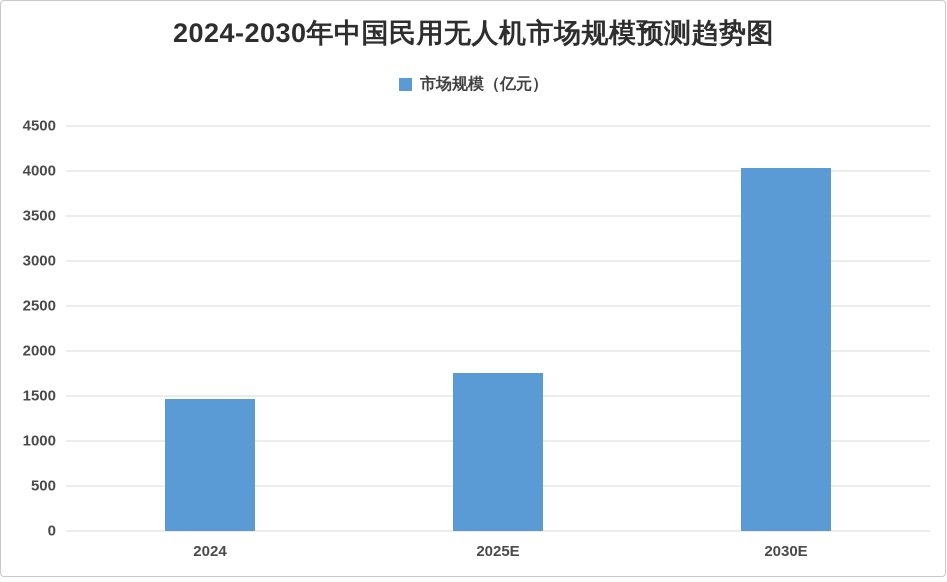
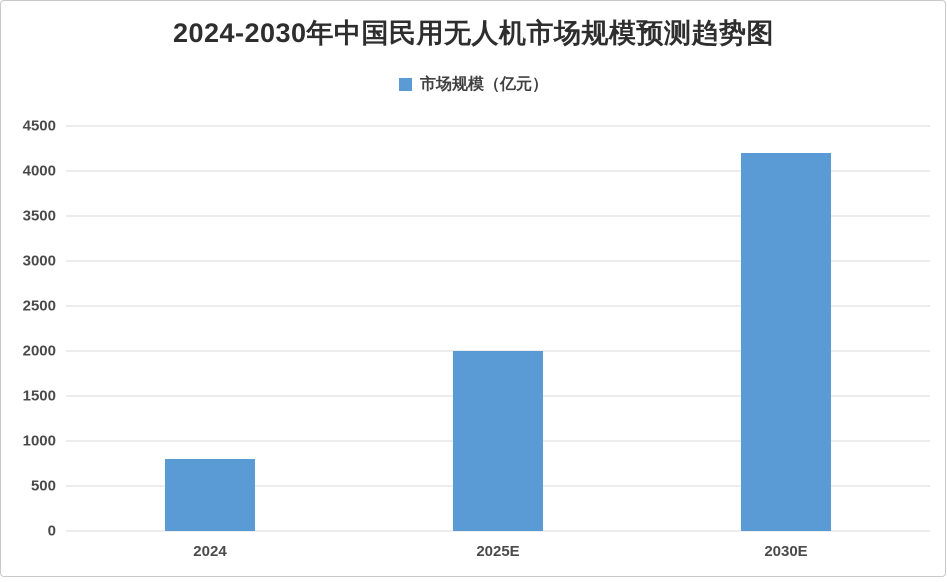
2024: 1500 -> 800
2025E: 1800 -> 2000
2030E: 4000 -> 4200
